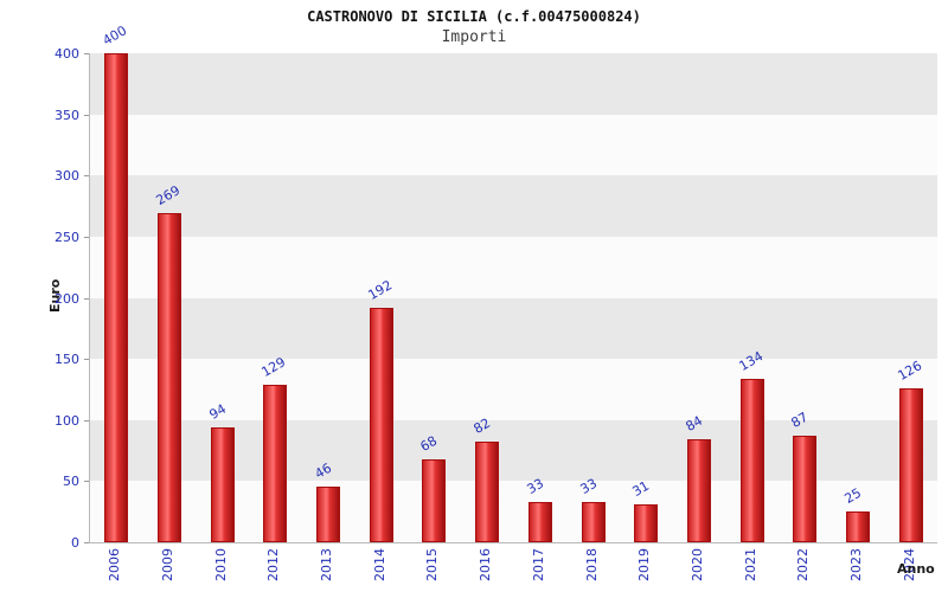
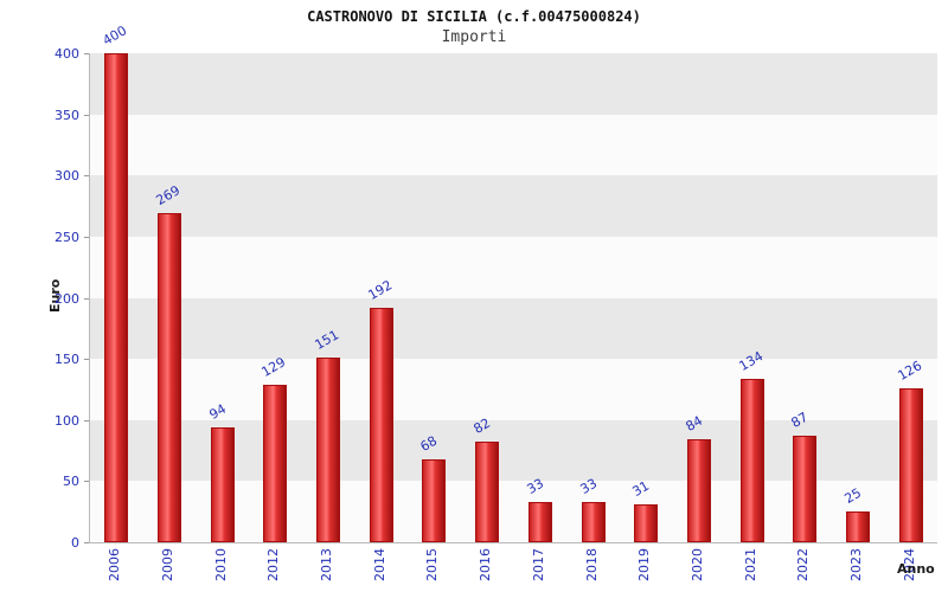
2013: 46 -> 151
